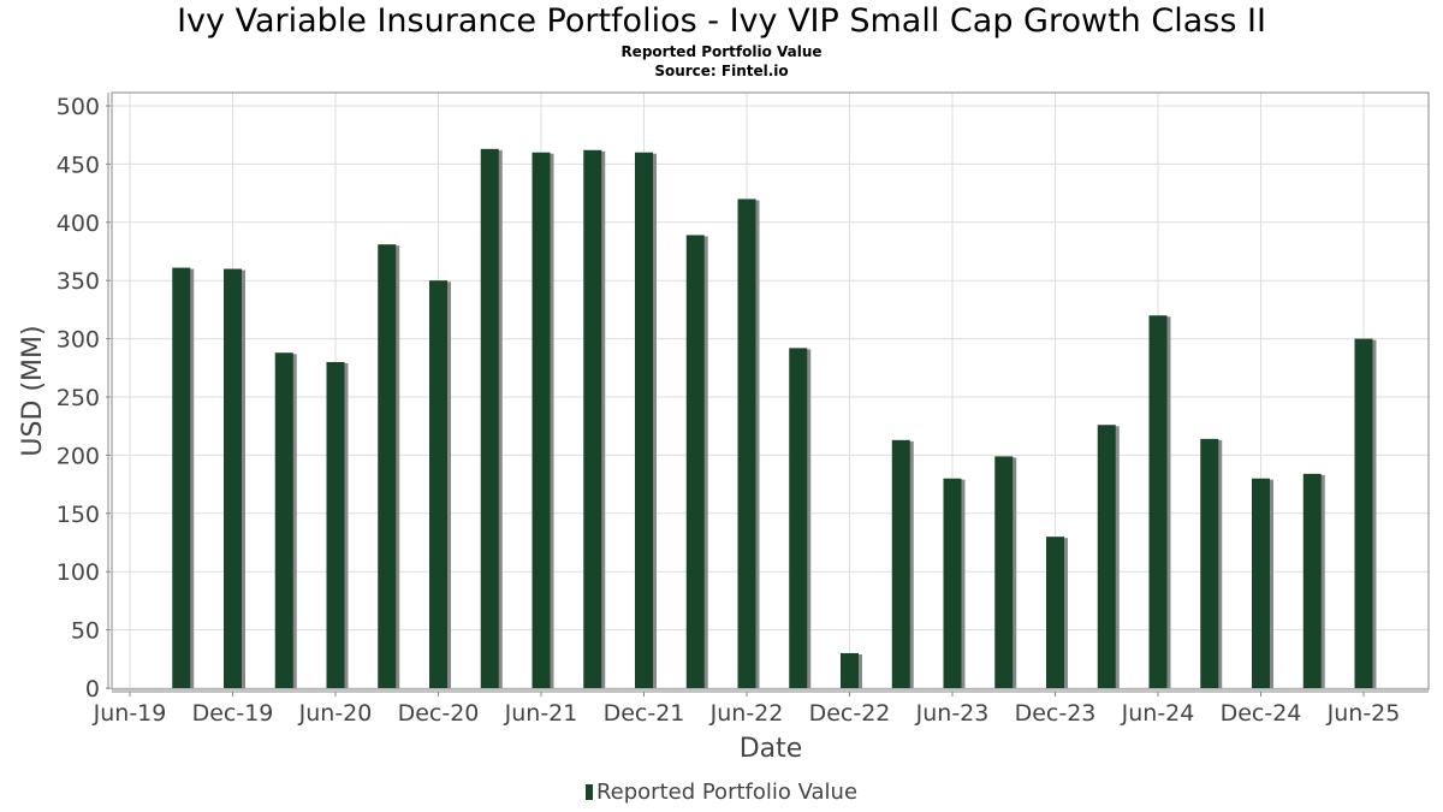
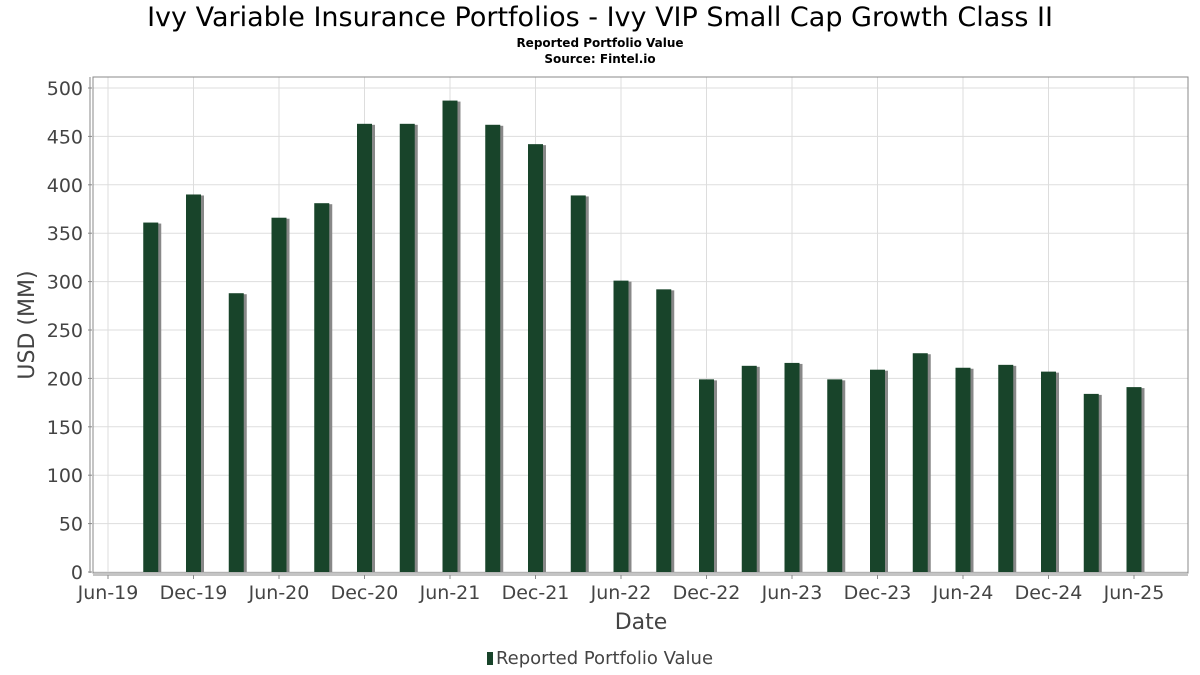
Dec-19: 360 -> 390
Jun-20: 280 -> 370
Dec-20: 350 -> 460
Jun-21: 460 -> 490
Dec-21: 460 -> 440
Jun-22: 420 -> 300
Dec-22: 30 -> 200
Jun-23: 180 -> 220
Dec-23: 130 -> 210
Jun-24: 320 -> 210
Dec-24: 180 -> 210
Jun-25: 300 -> 190
